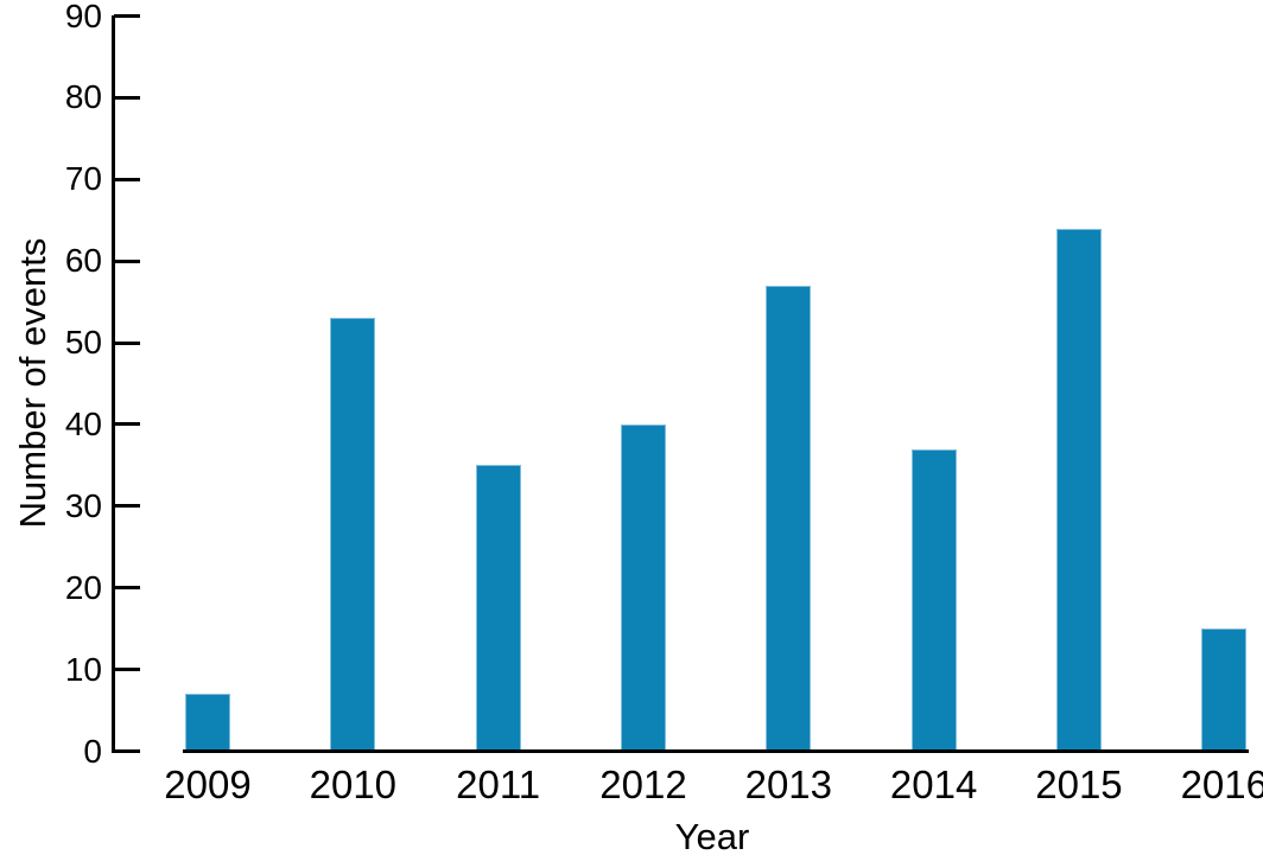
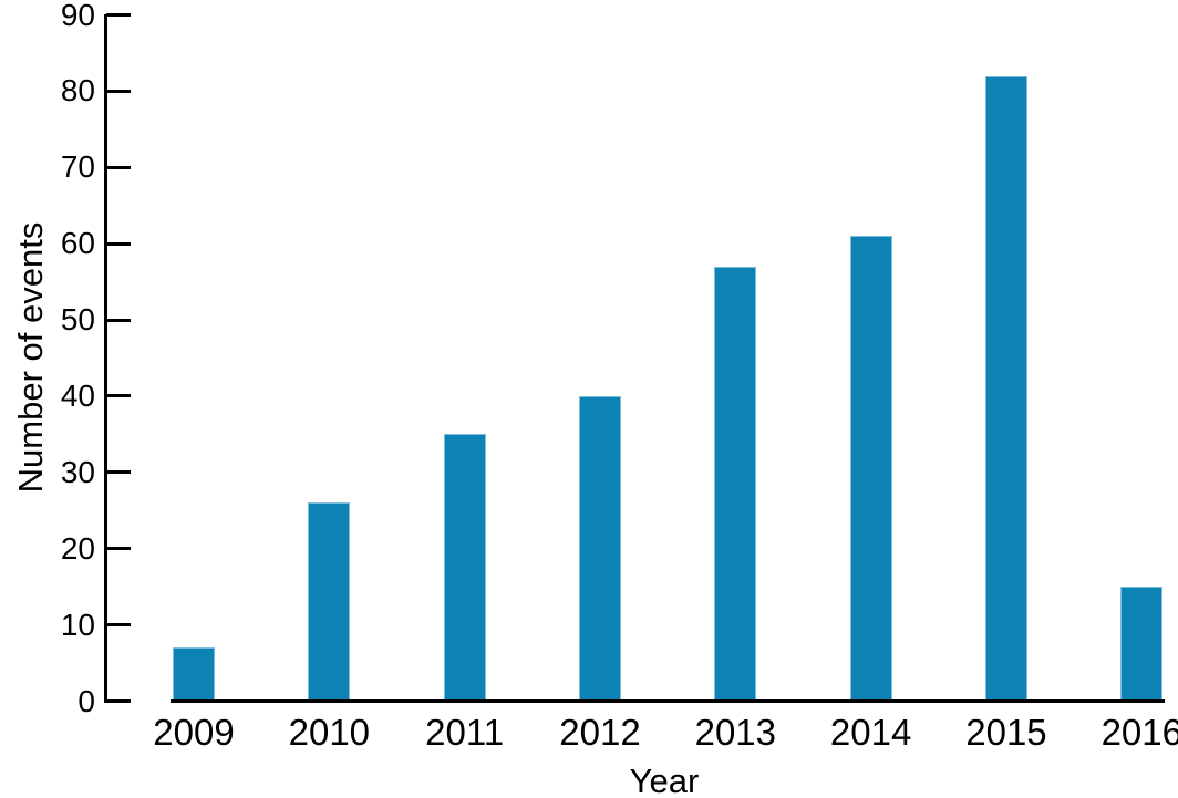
2010: 53 -> 26
2014: 37 -> 61
2015: 64 -> 82
